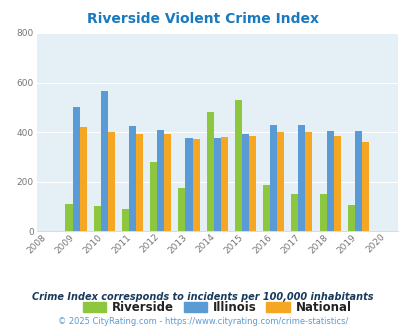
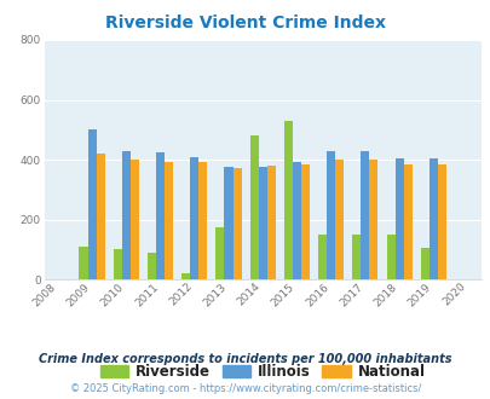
Illinois/2010: 565 -> 430
Riverside/2012: 280 -> 20
Riverside/2016: 185 -> 150
National/2019: 360 -> 385
